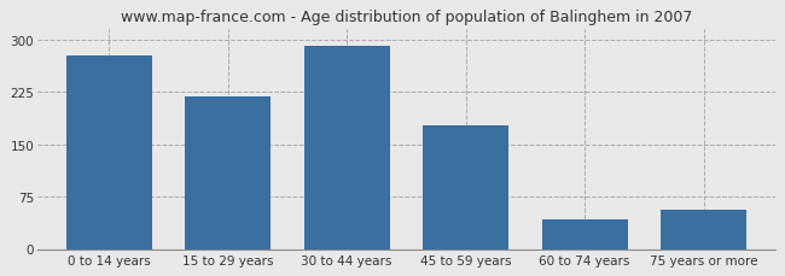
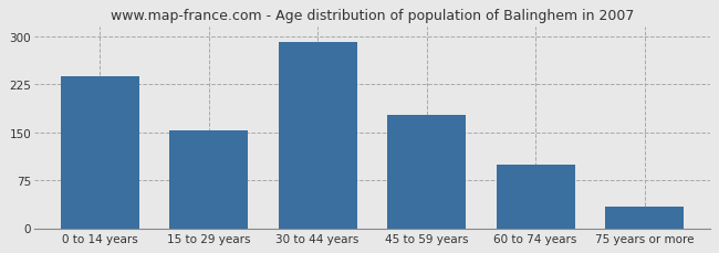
0 to 14 years: 278 -> 237
15 to 29 years: 218 -> 153
60 to 74 years: 42 -> 100
75 years or more: 56 -> 33
